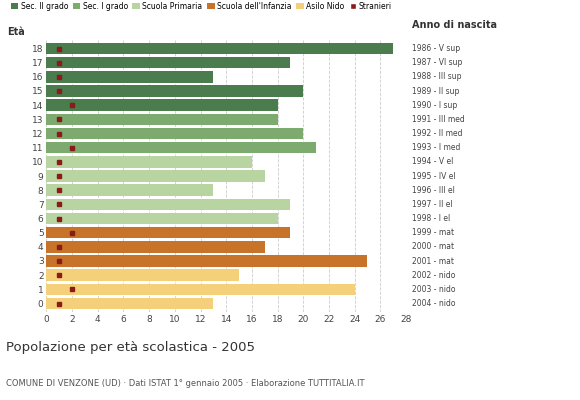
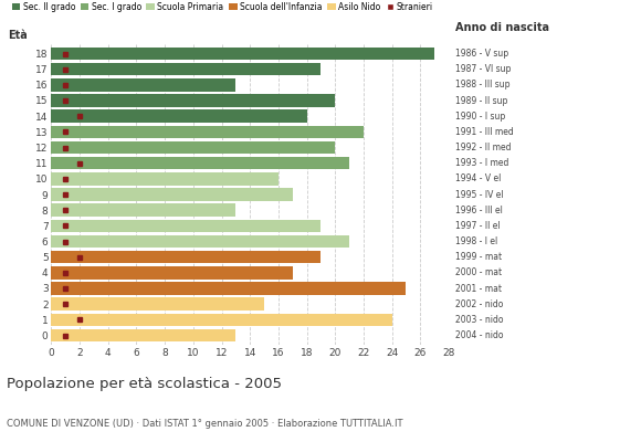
13: 18 -> 22
6: 18 -> 21
